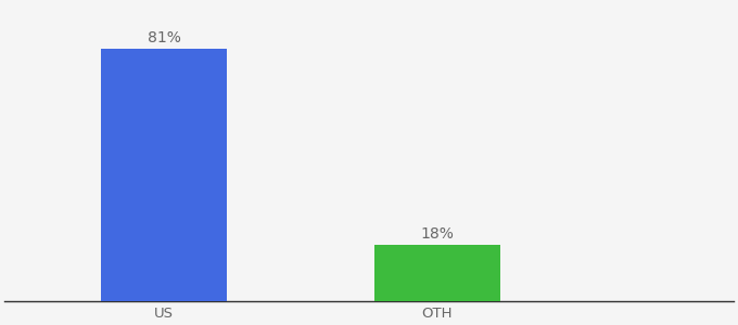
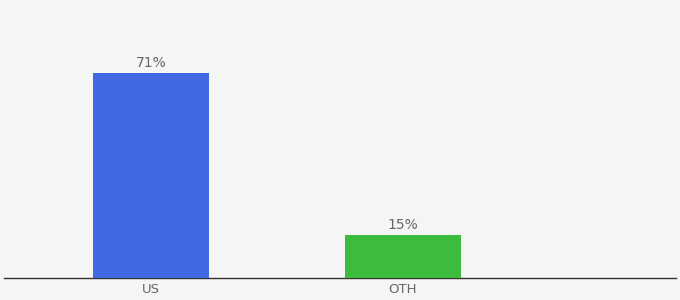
US: 81% -> 71%
OTH: 18% -> 15%
